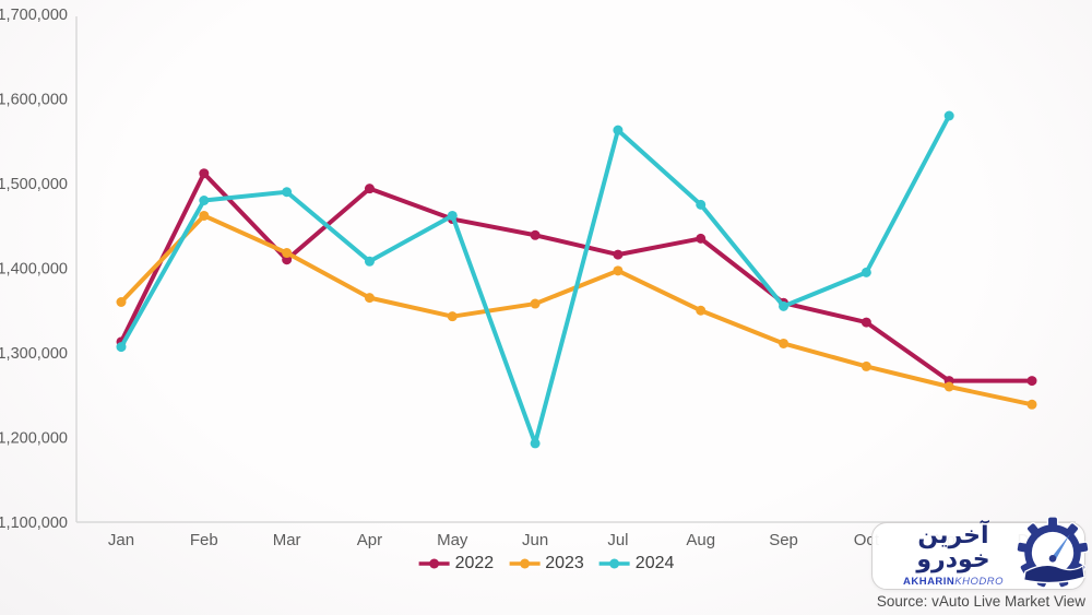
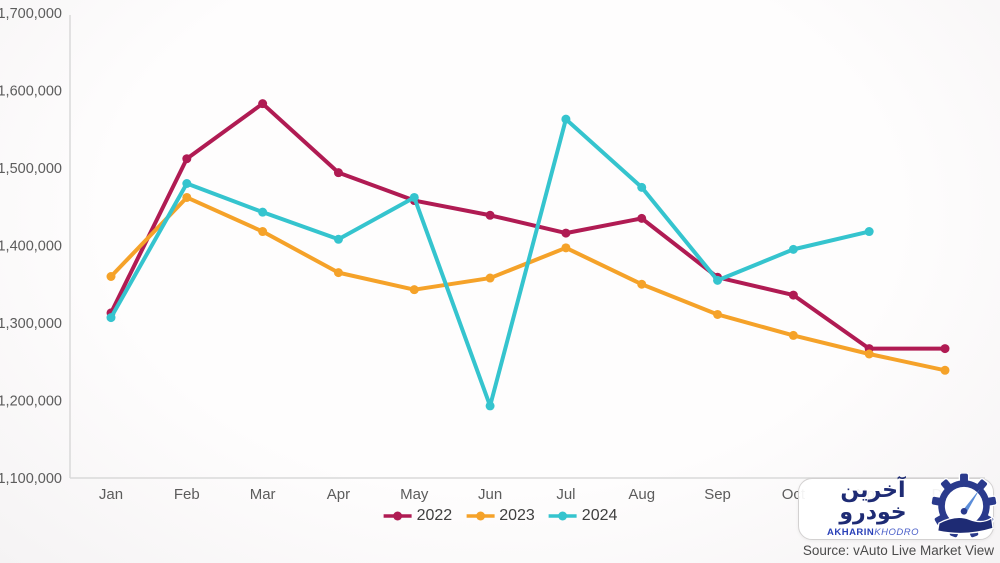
2022/Mar: 1410000 -> 1580000
2024/Mar: 1490000 -> 1440000
2024/Nov: 1580000 -> 1420000
